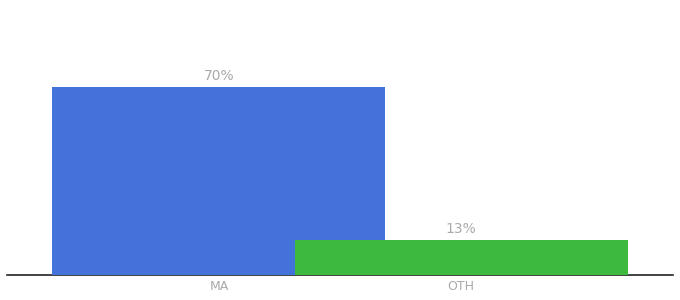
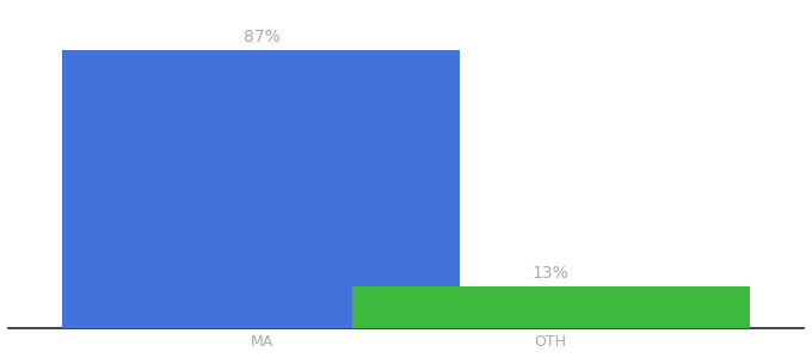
MA: 70% -> 87%
